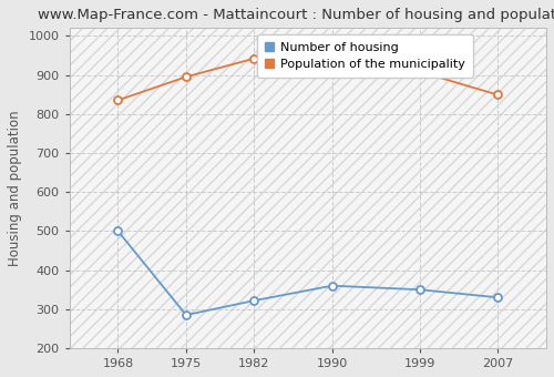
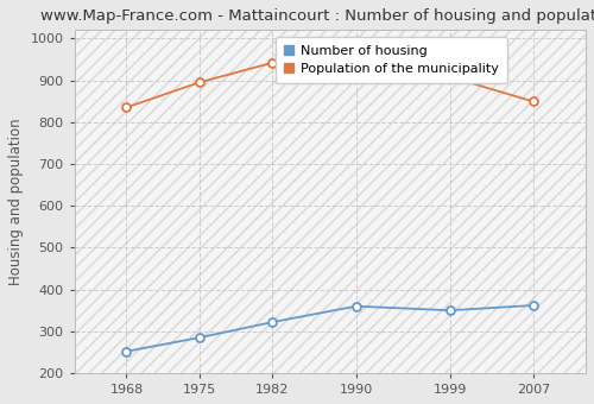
Number of housing/1968: 500 -> 252
Number of housing/2007: 330 -> 362
